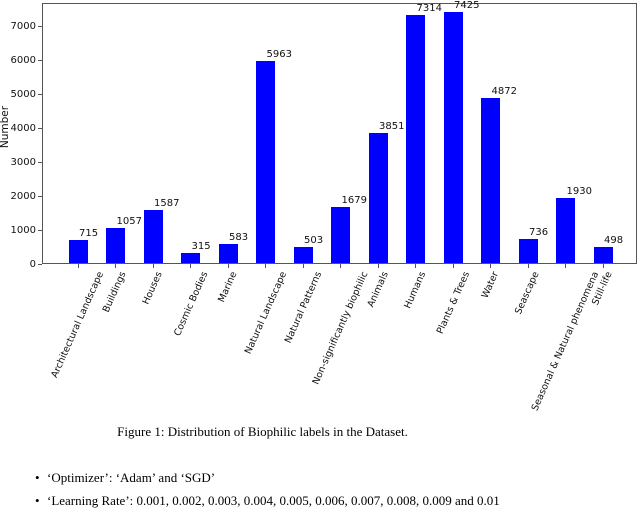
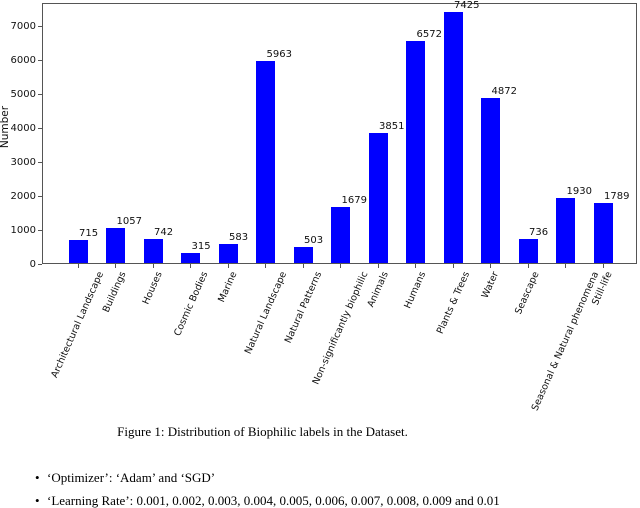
Houses: 1587 -> 742
Humans: 7314 -> 6572
Still-life: 498 -> 1789
